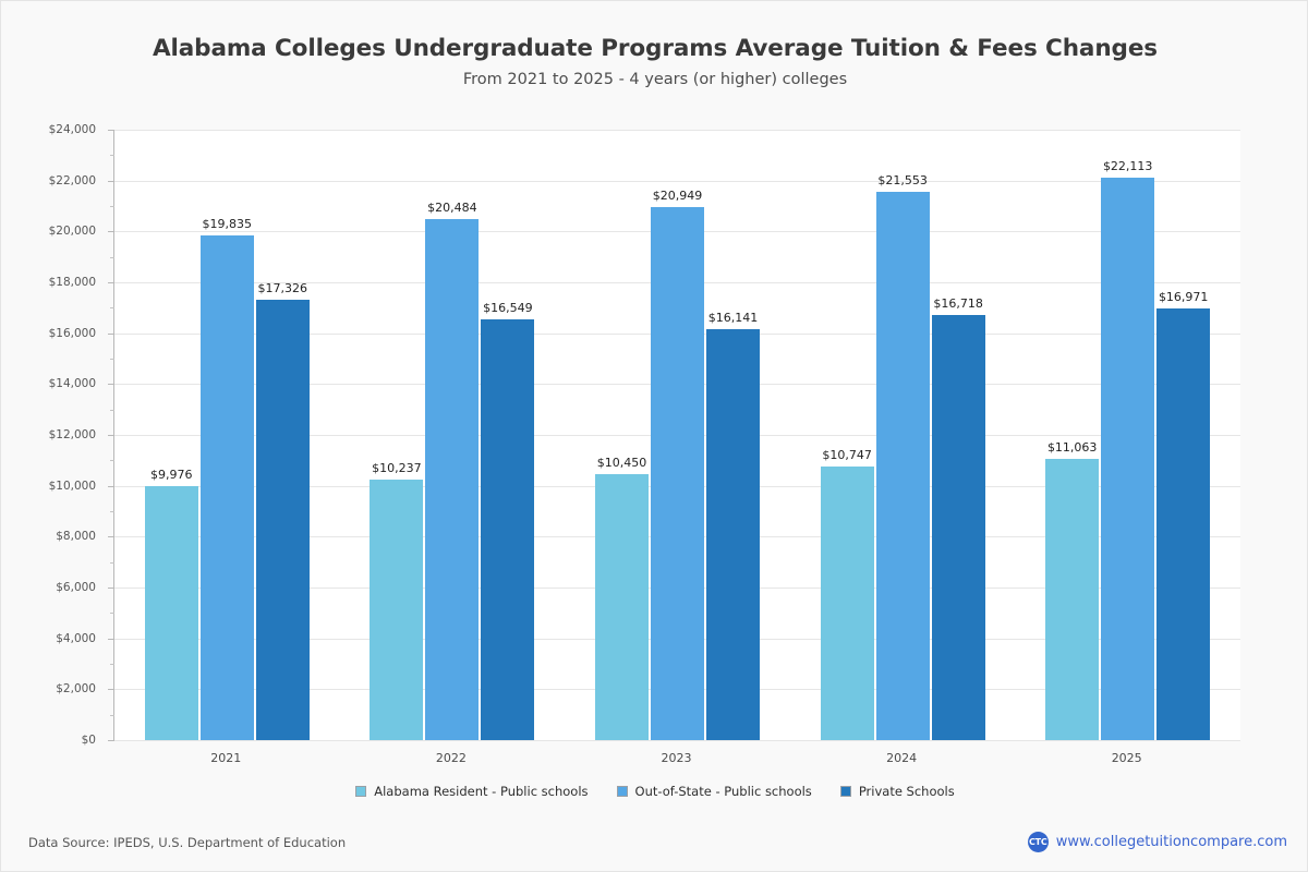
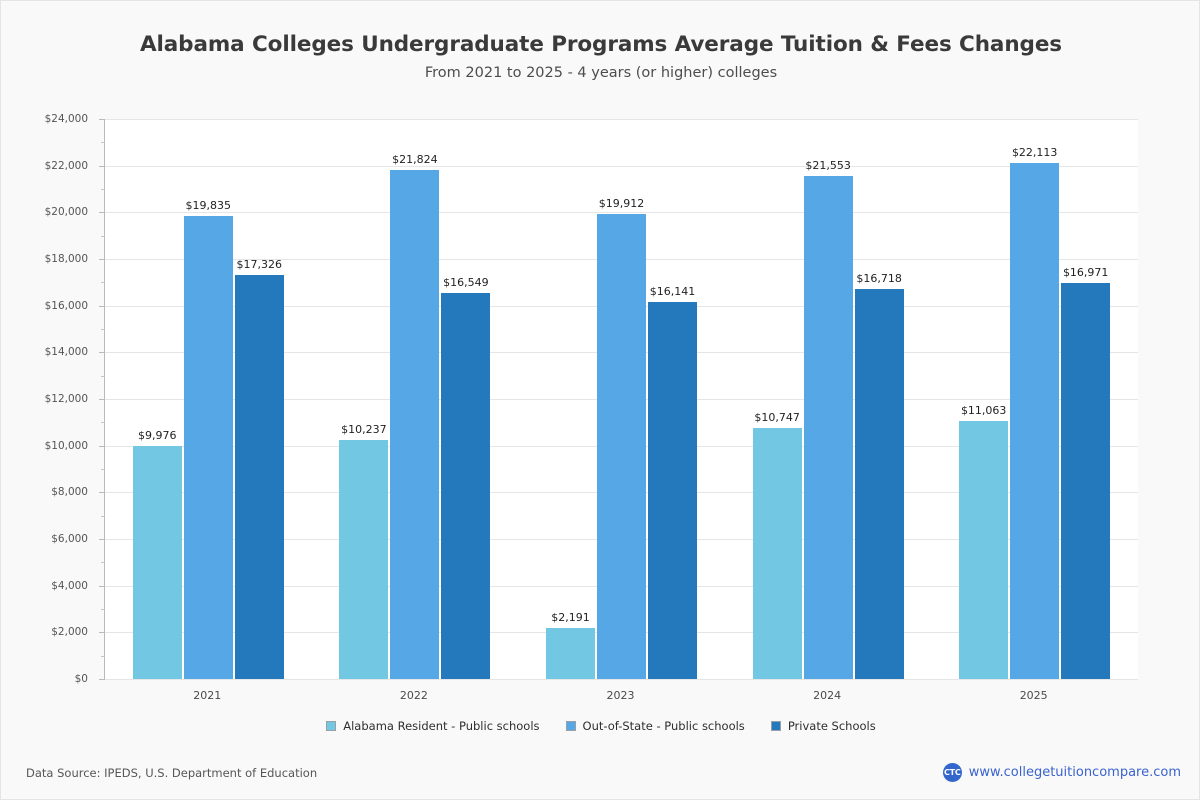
Out-of-State - Public schools/2022: $20,484 -> $21,824
Alabama Resident - Public schools/2023: $10,450 -> $2,191
Out-of-State - Public schools/2023: $20,949 -> $19,912
